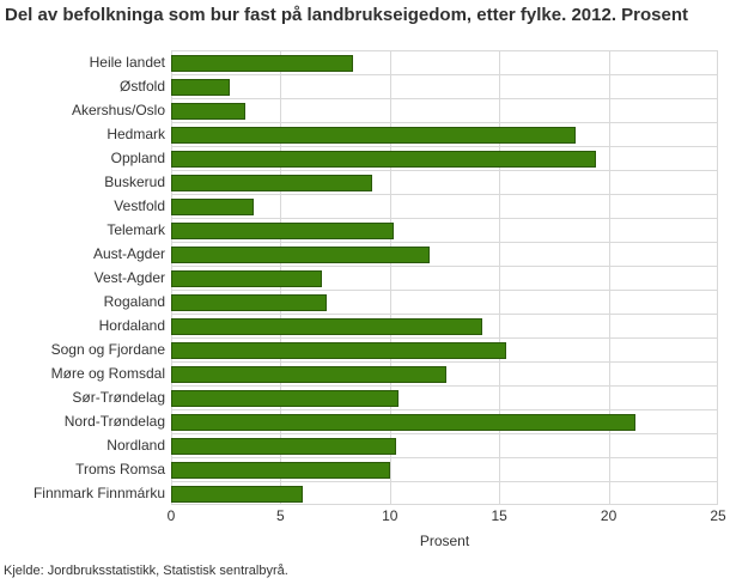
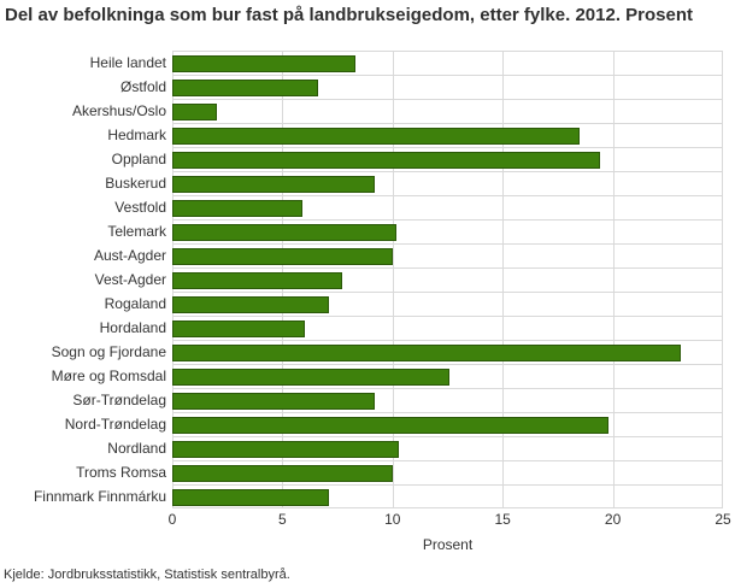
Østfold: 2.7 -> 6.6
Akershus/Oslo: 3.4 -> 2.0
Vestfold: 3.8 -> 5.9
Aust-Agder: 11.8 -> 10.0
Vest-Agder: 6.9 -> 7.7
Hordaland: 14.2 -> 6.0
Sogn og Fjordane: 15.3 -> 23.1
Sør-Trøndelag: 10.4 -> 9.2
Nord-Trøndelag: 21.2 -> 19.8
Finnmark Finnmárku: 6.0 -> 7.1
